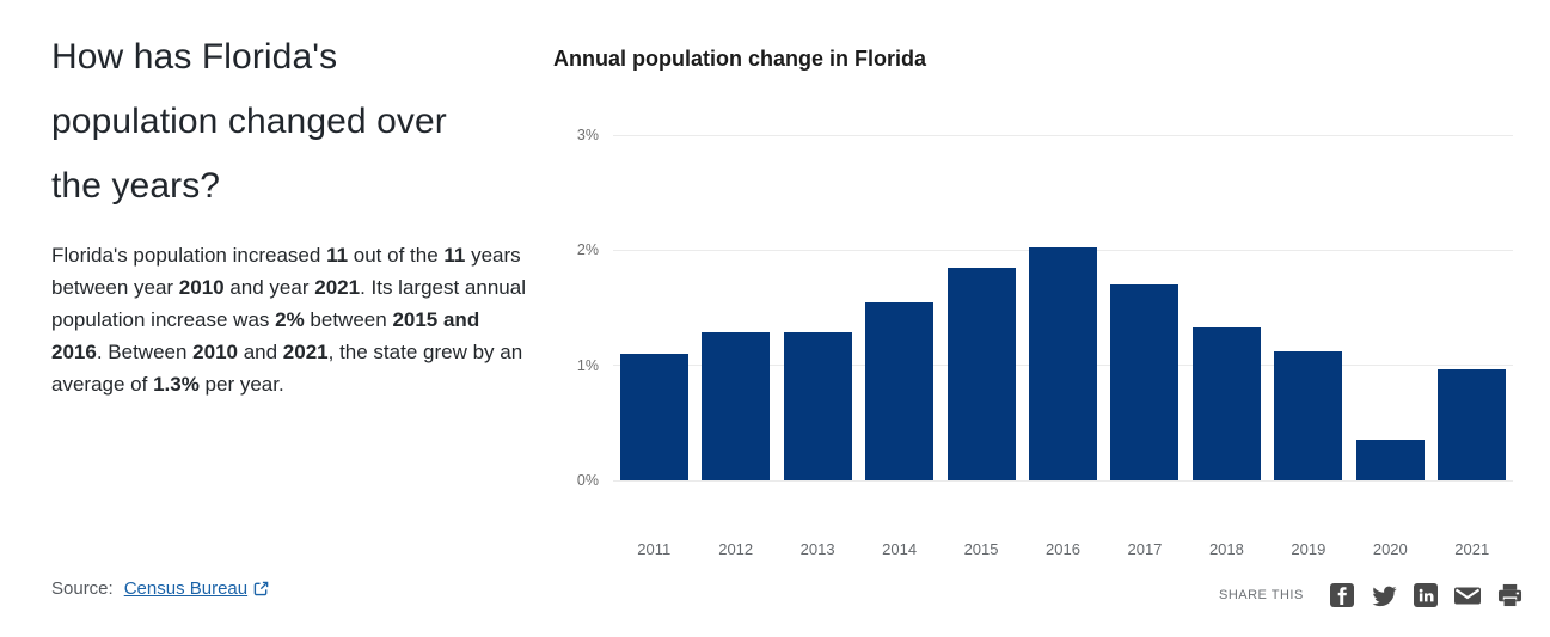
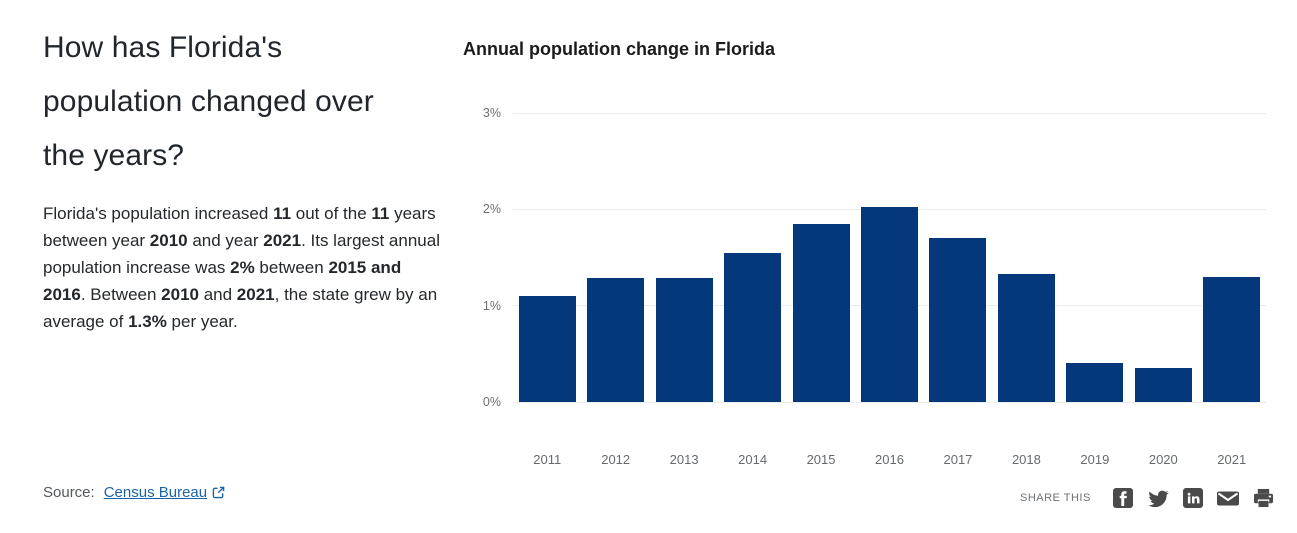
2019: 1.1% -> 0.4%
2021: 1.0% -> 1.3%
